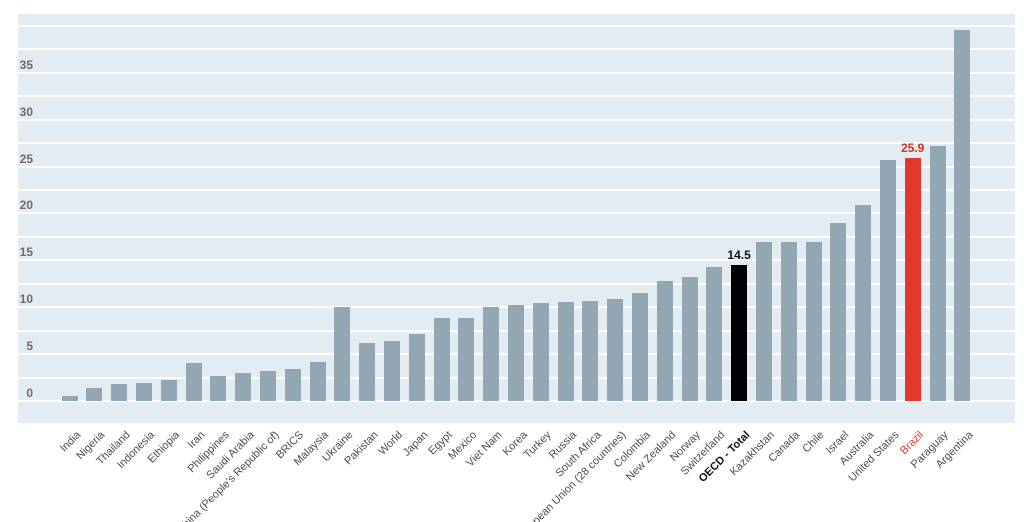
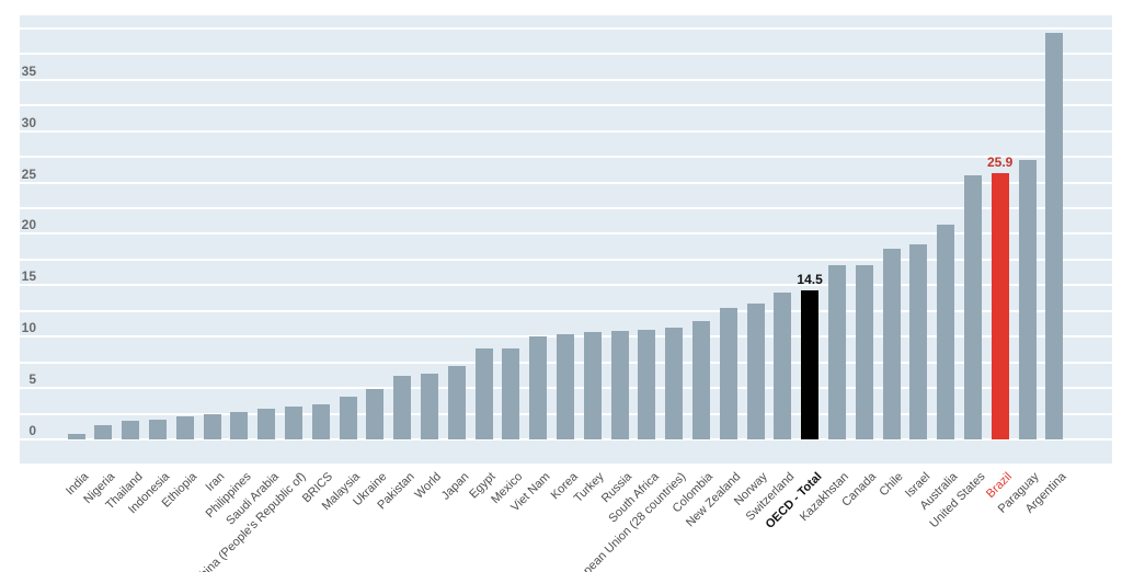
Iran: 4 -> 2
Ukraine: 10 -> 5
Chile: 17 -> 18
